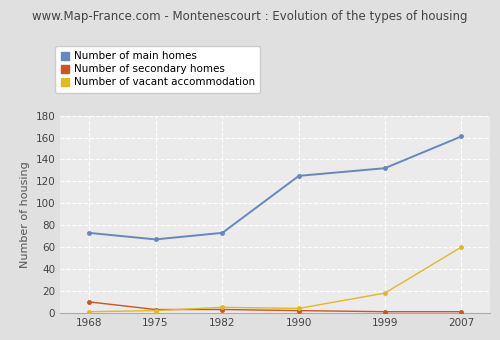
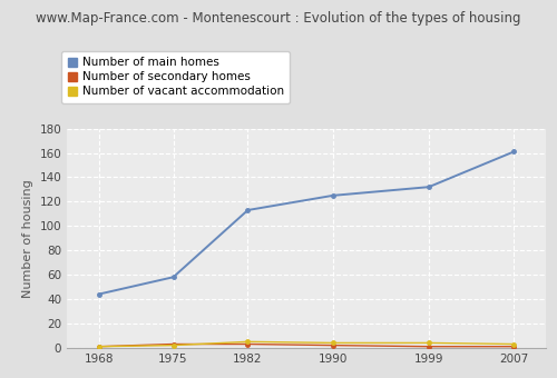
Number of main homes/1968: 73 -> 44
Number of secondary homes/1968: 10 -> 1
Number of main homes/1975: 67 -> 58
Number of main homes/1982: 73 -> 113
Number of vacant accommodation/1999: 18 -> 4
Number of vacant accommodation/2007: 60 -> 3
